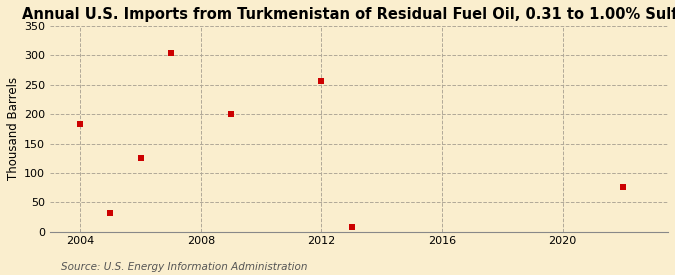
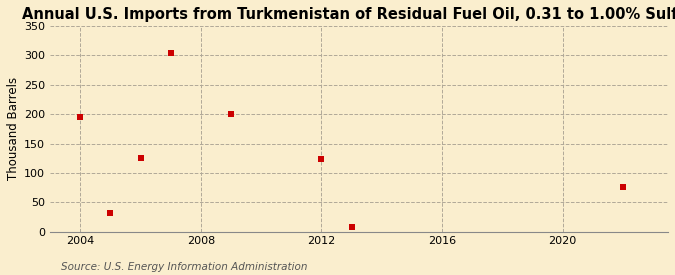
2004: 183 -> 196
2012: 257 -> 124
